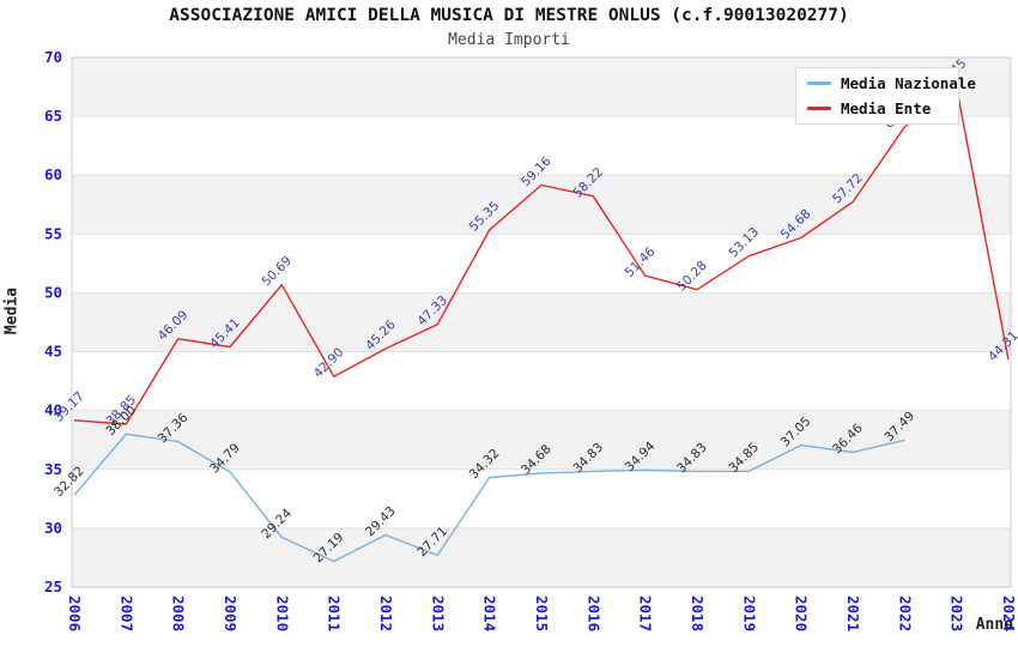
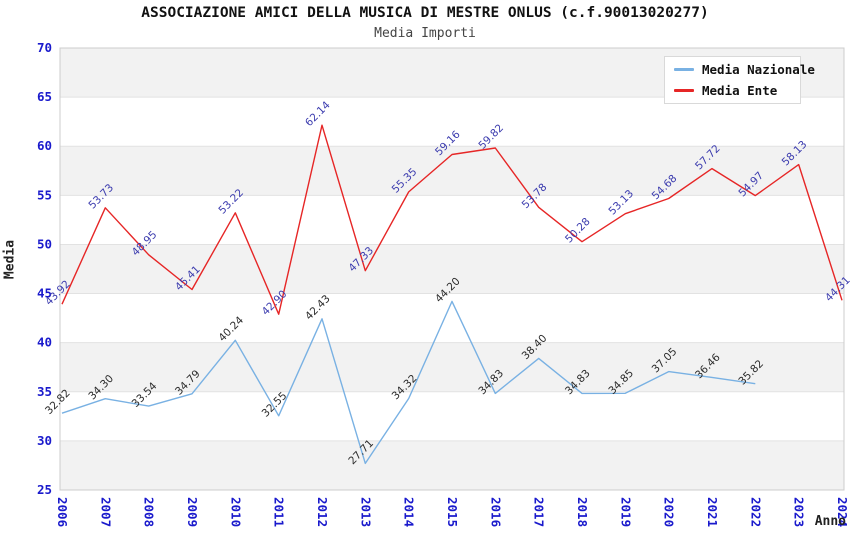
Media Ente/2006: 39.17 -> 43.92
Media Nazionale/2007: 38.00 -> 34.30
Media Ente/2007: 38.85 -> 53.73
Media Nazionale/2008: 37.36 -> 33.54
Media Ente/2008: 46.09 -> 48.95
Media Nazionale/2010: 29.24 -> 40.24
Media Ente/2010: 50.69 -> 53.22
Media Nazionale/2011: 27.19 -> 32.55
Media Nazionale/2012: 29.43 -> 42.43
Media Ente/2012: 45.26 -> 62.14
Media Nazionale/2015: 34.68 -> 44.20
Media Ente/2016: 58.22 -> 59.82
Media Nazionale/2017: 34.94 -> 38.40
Media Ente/2017: 51.46 -> 53.78
Media Nazionale/2022: 37.49 -> 35.82
Media Ente/2022: 64.10 -> 54.97
Media Ente/2023: 67.45 -> 58.13
